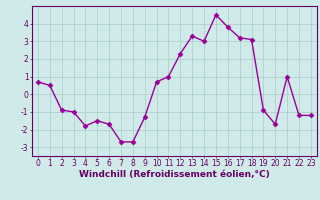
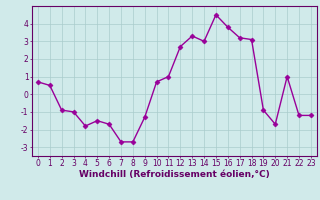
12: 2.3 -> 2.7
